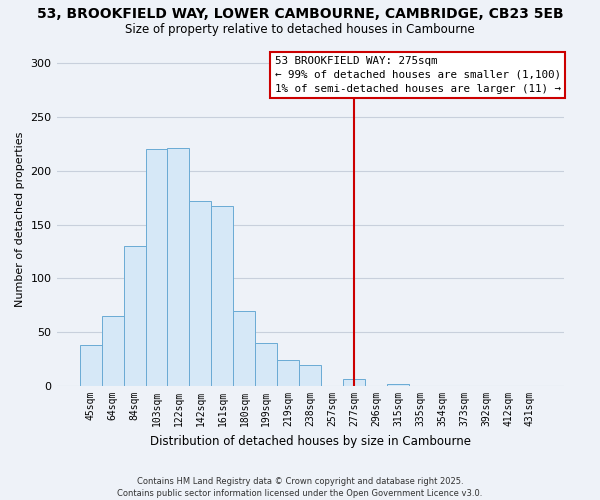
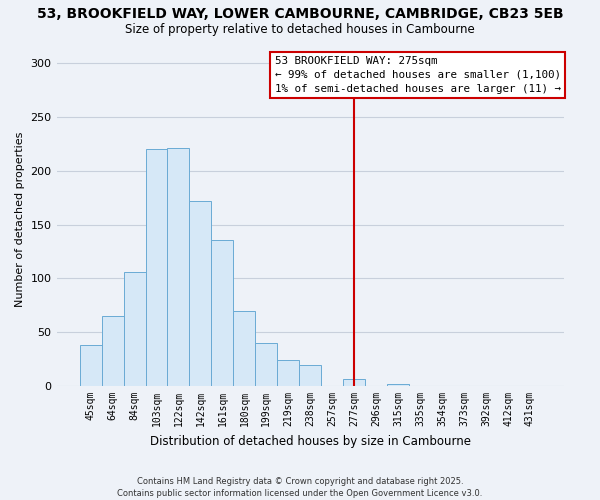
84sqm: 130 -> 106
161sqm: 167 -> 136
